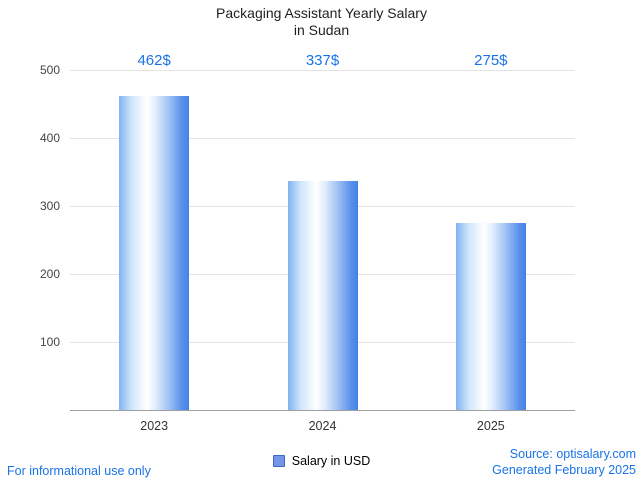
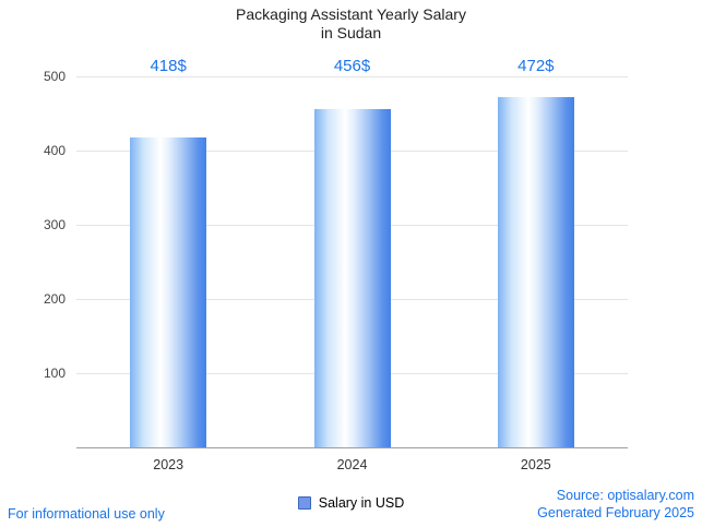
2023: 462 -> 418
2024: 337 -> 456
2025: 275 -> 472
